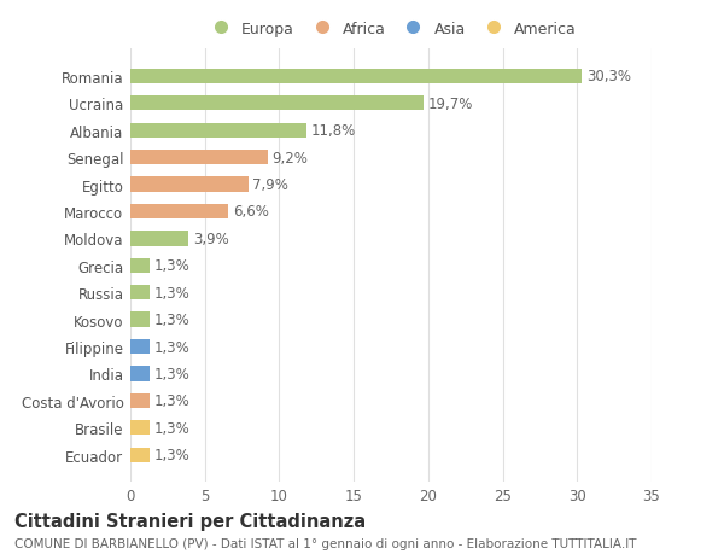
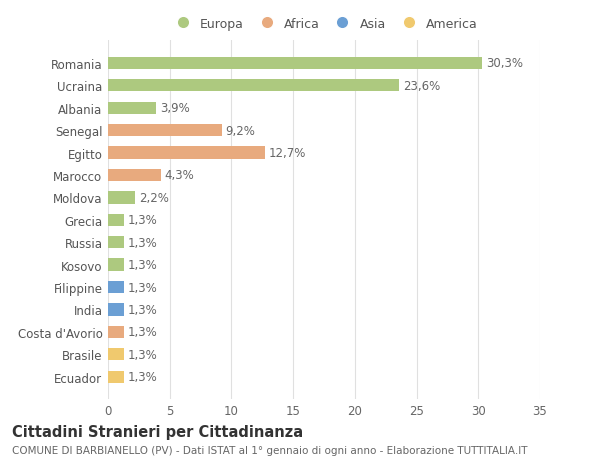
Ucraina: 19,7% -> 23,6%
Albania: 11,8% -> 3,9%
Egitto: 7,9% -> 12,7%
Marocco: 6,6% -> 4,3%
Moldova: 3,9% -> 2,2%
